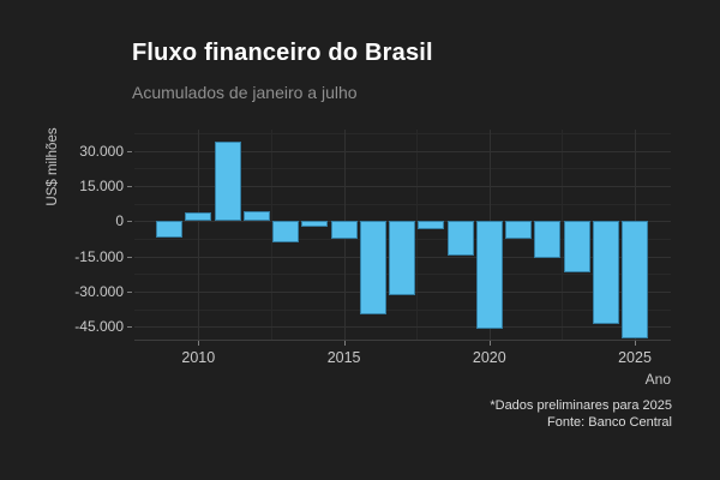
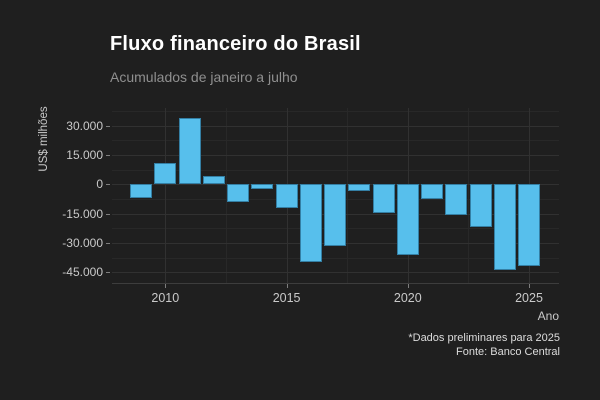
2010: 4000 -> 11000
2015: -8000 -> -12000
2020: -46000 -> -36000
2025: -50000 -> -42000
